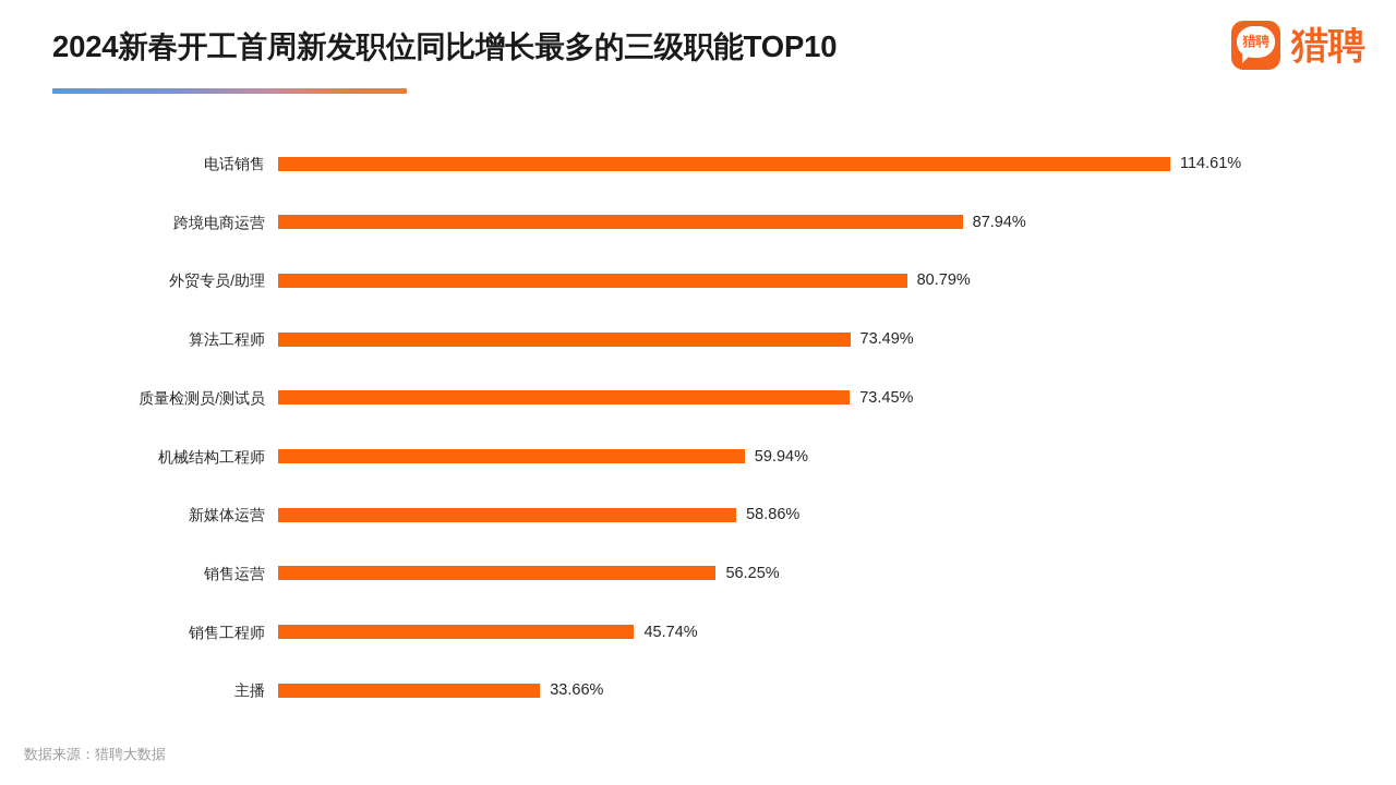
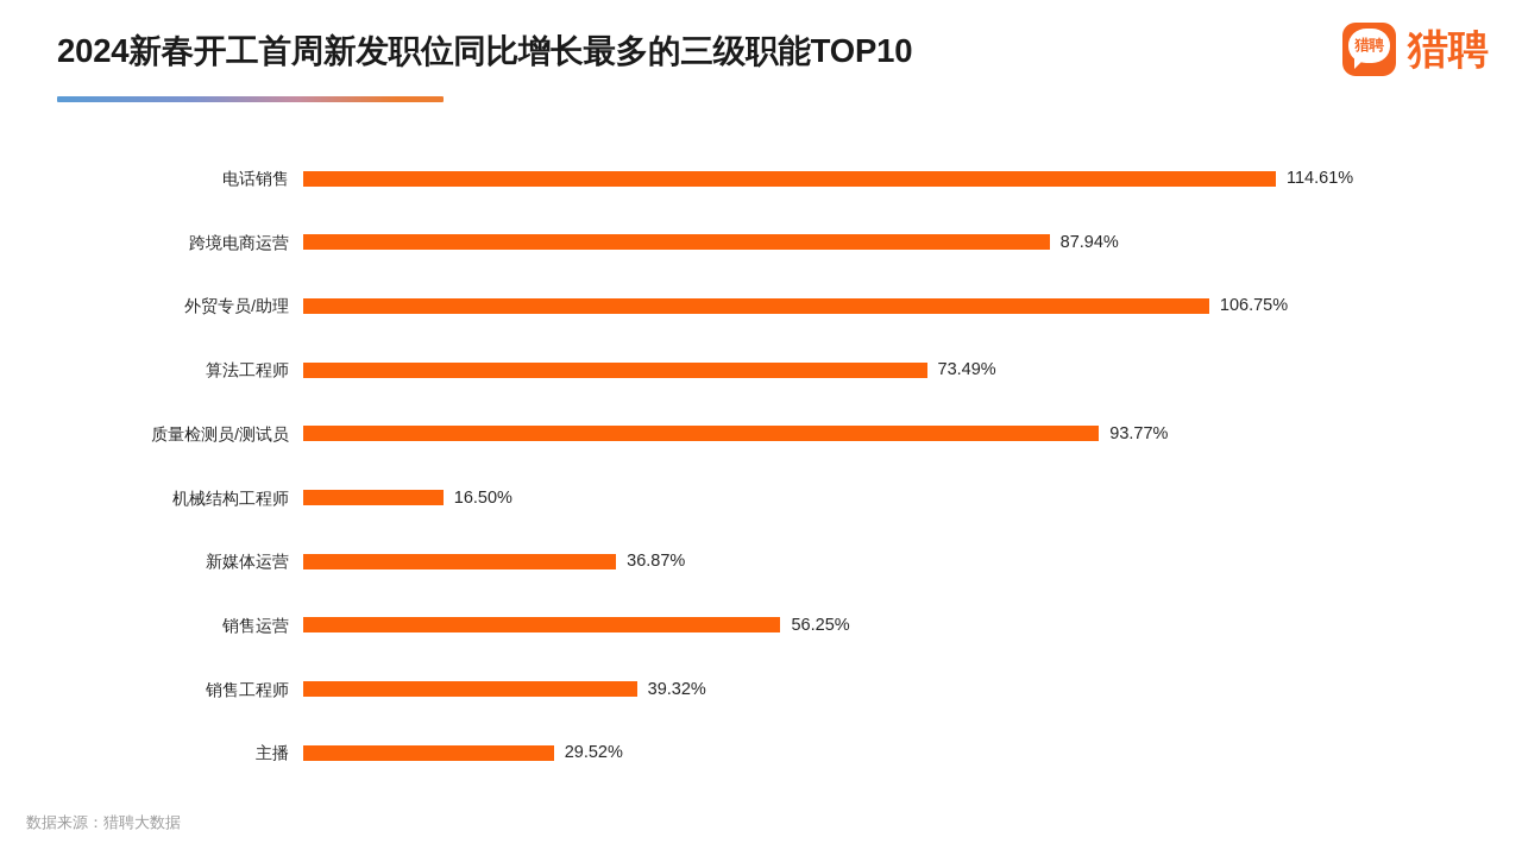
外贸专员/助理: 80.79% -> 106.75%
质量检测员/测试员: 73.45% -> 93.77%
机械结构工程师: 59.94% -> 16.50%
新媒体运营: 58.86% -> 36.87%
销售工程师: 45.74% -> 39.32%
主播: 33.66% -> 29.52%
